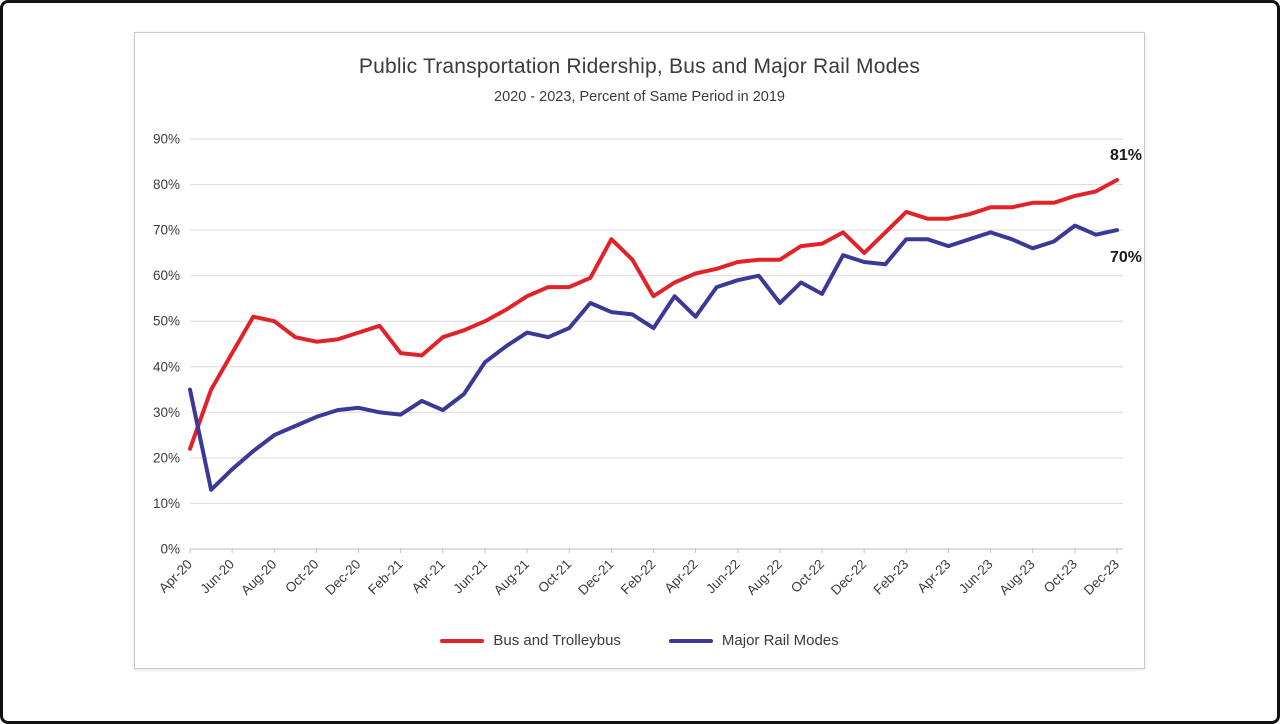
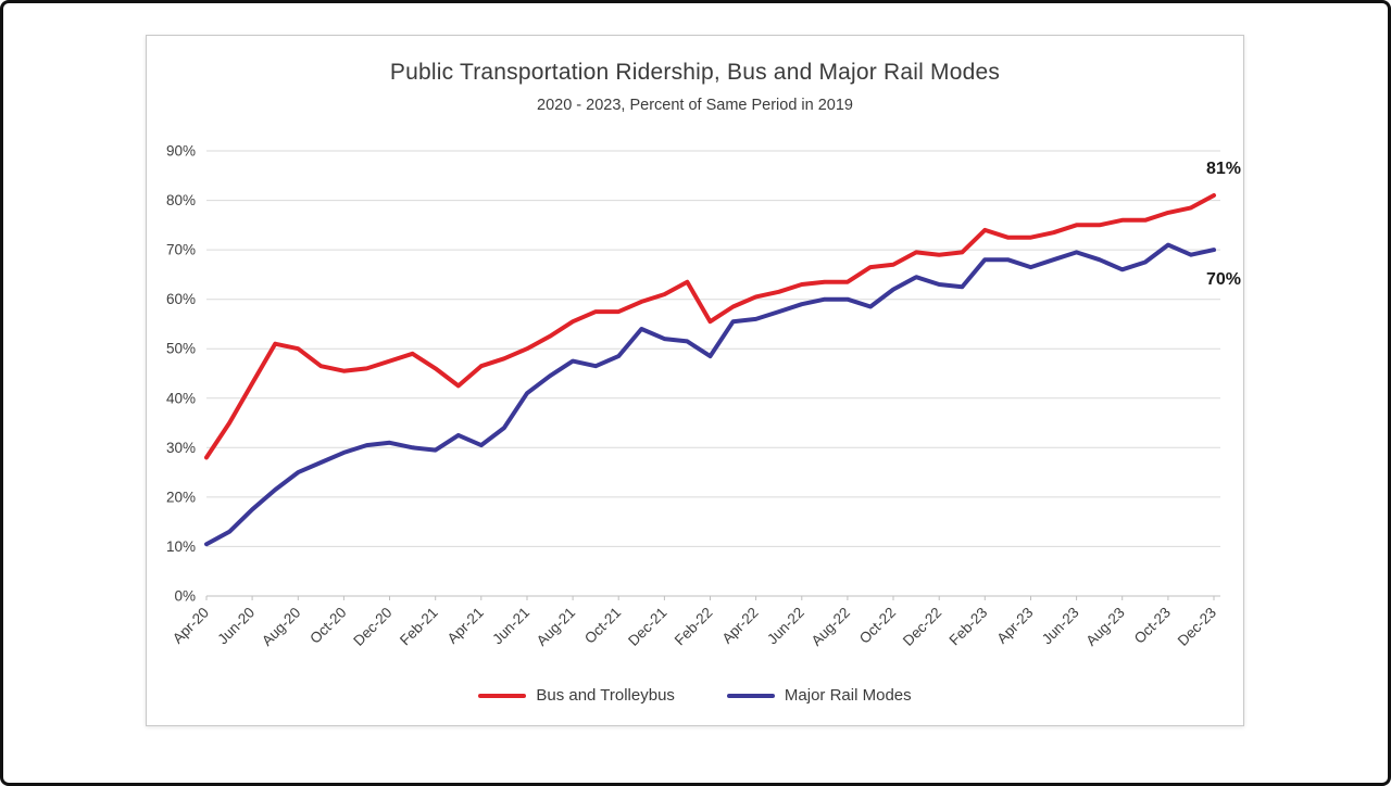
Bus and Trolleybus/Apr-20: 22% -> 28%
Major Rail Modes/Apr-20: 35% -> 10%
Bus and Trolleybus/Feb-21: 43% -> 46%
Bus and Trolleybus/Dec-21: 68% -> 61%
Major Rail Modes/Apr-22: 51% -> 56%
Major Rail Modes/Aug-22: 54% -> 60%
Major Rail Modes/Oct-22: 56% -> 62%
Bus and Trolleybus/Dec-22: 65% -> 69%
